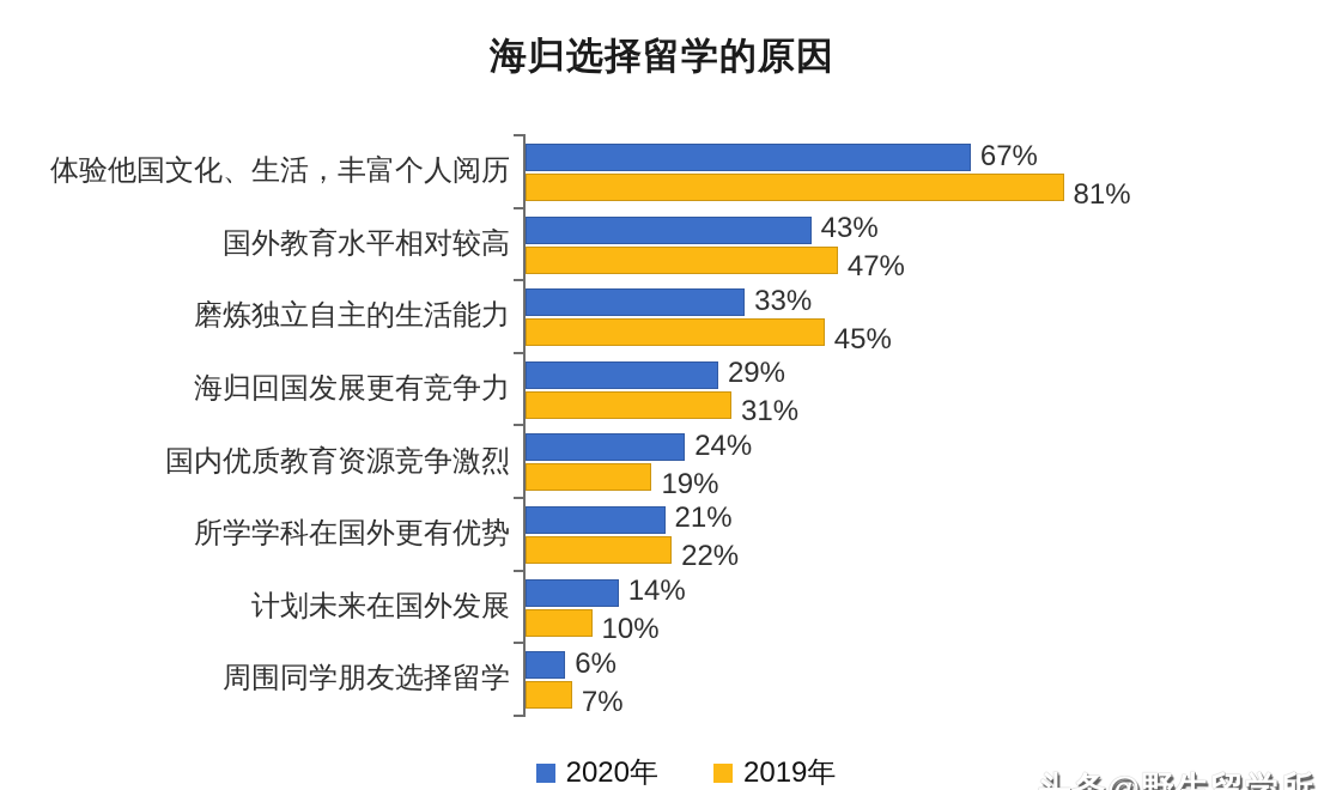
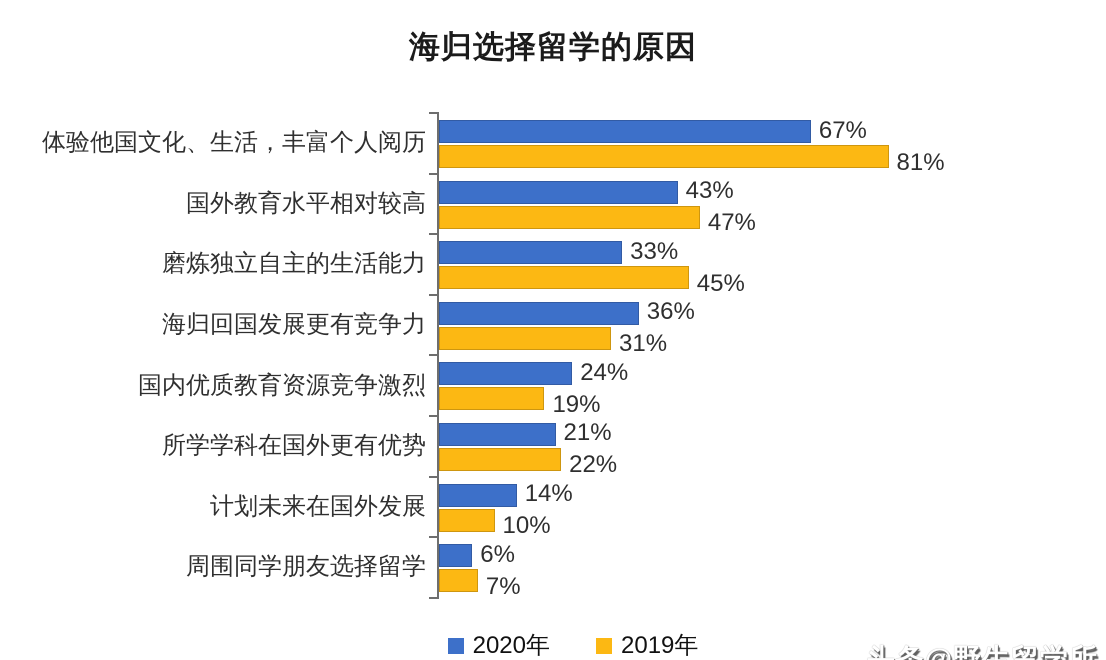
2020年/海归回国发展更有竞争力: 29% -> 36%
